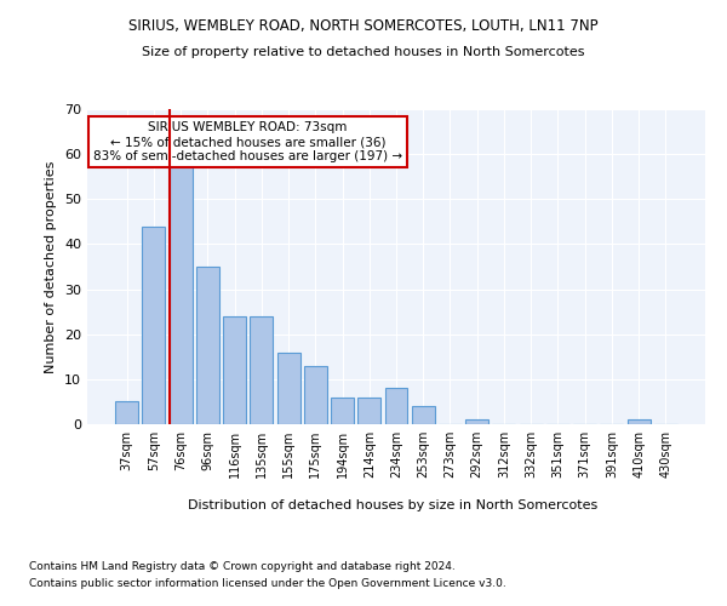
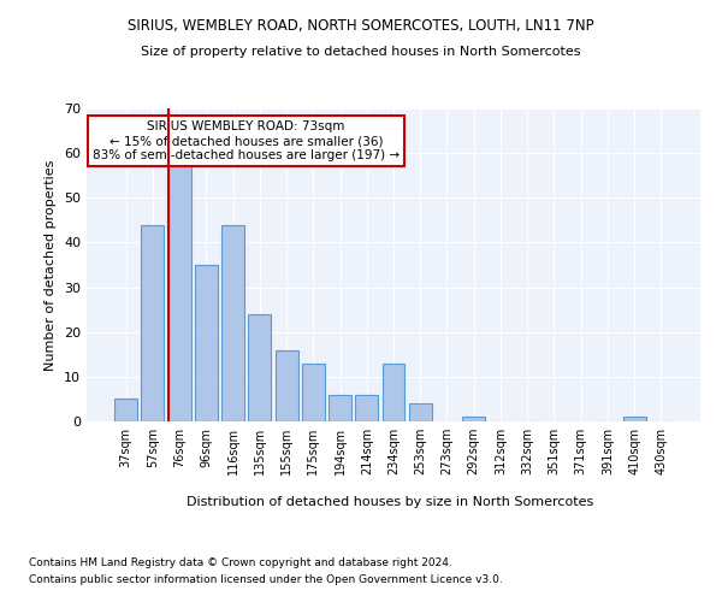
116sqm: 24 -> 44
234sqm: 8 -> 13
